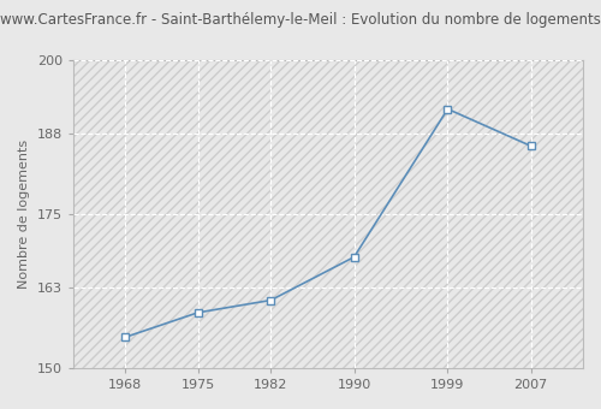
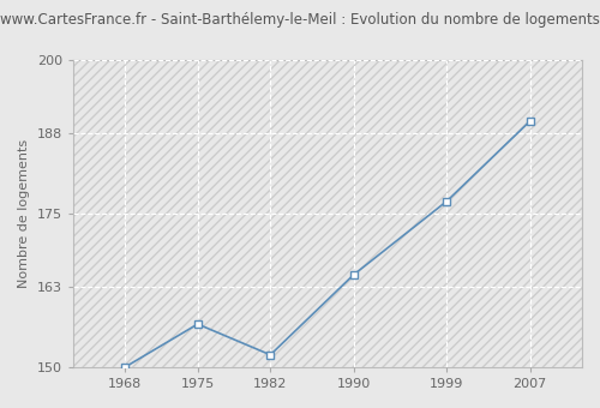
1968: 155 -> 150
1975: 159 -> 157
1982: 161 -> 152
1990: 168 -> 165
1999: 192 -> 177
2007: 186 -> 190
